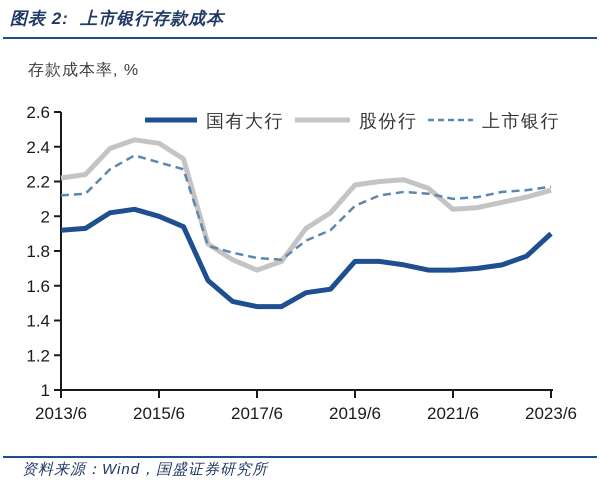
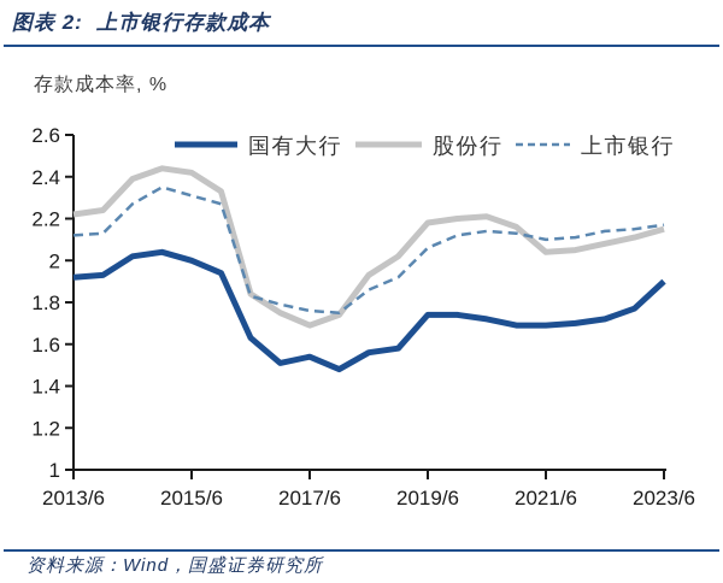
国有大行/2017/6: 1.48 -> 1.54
